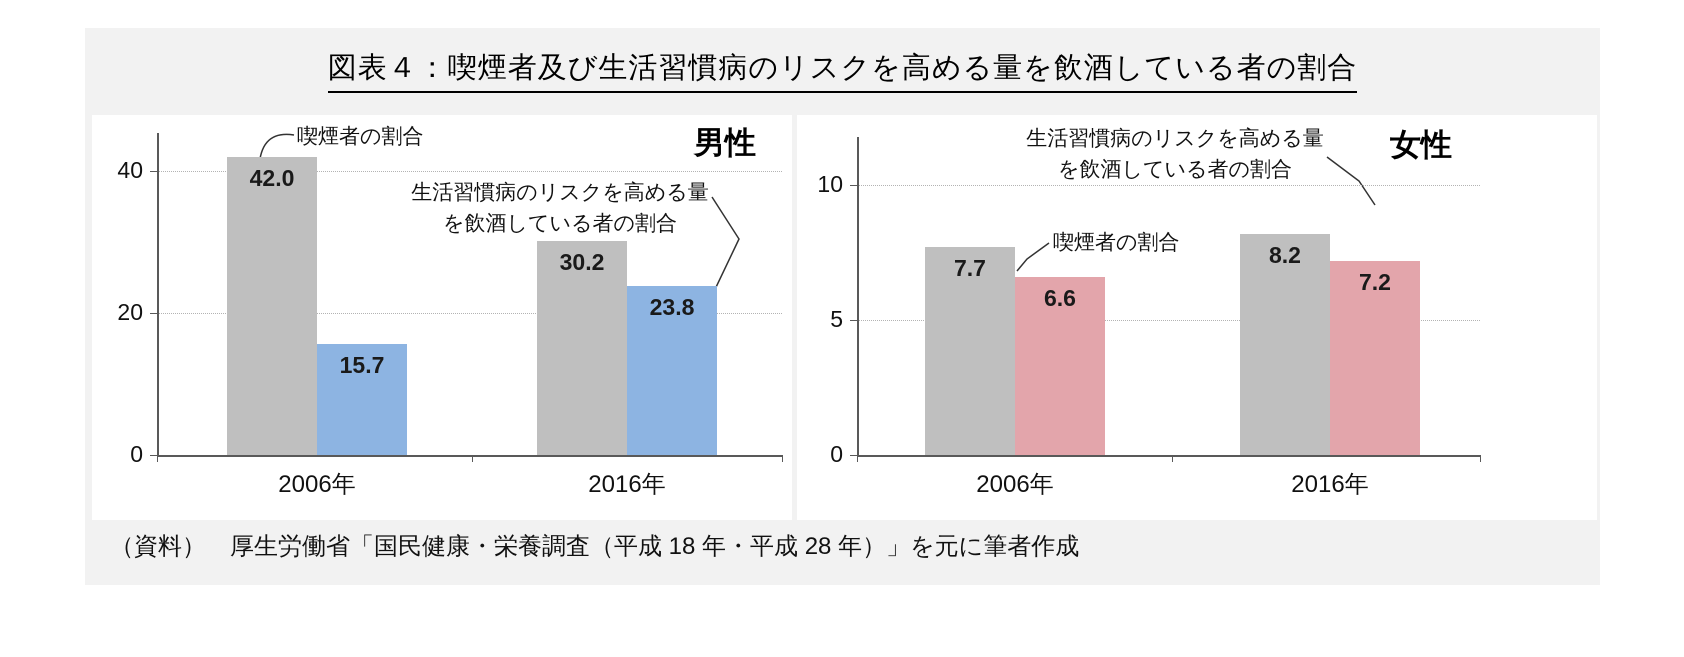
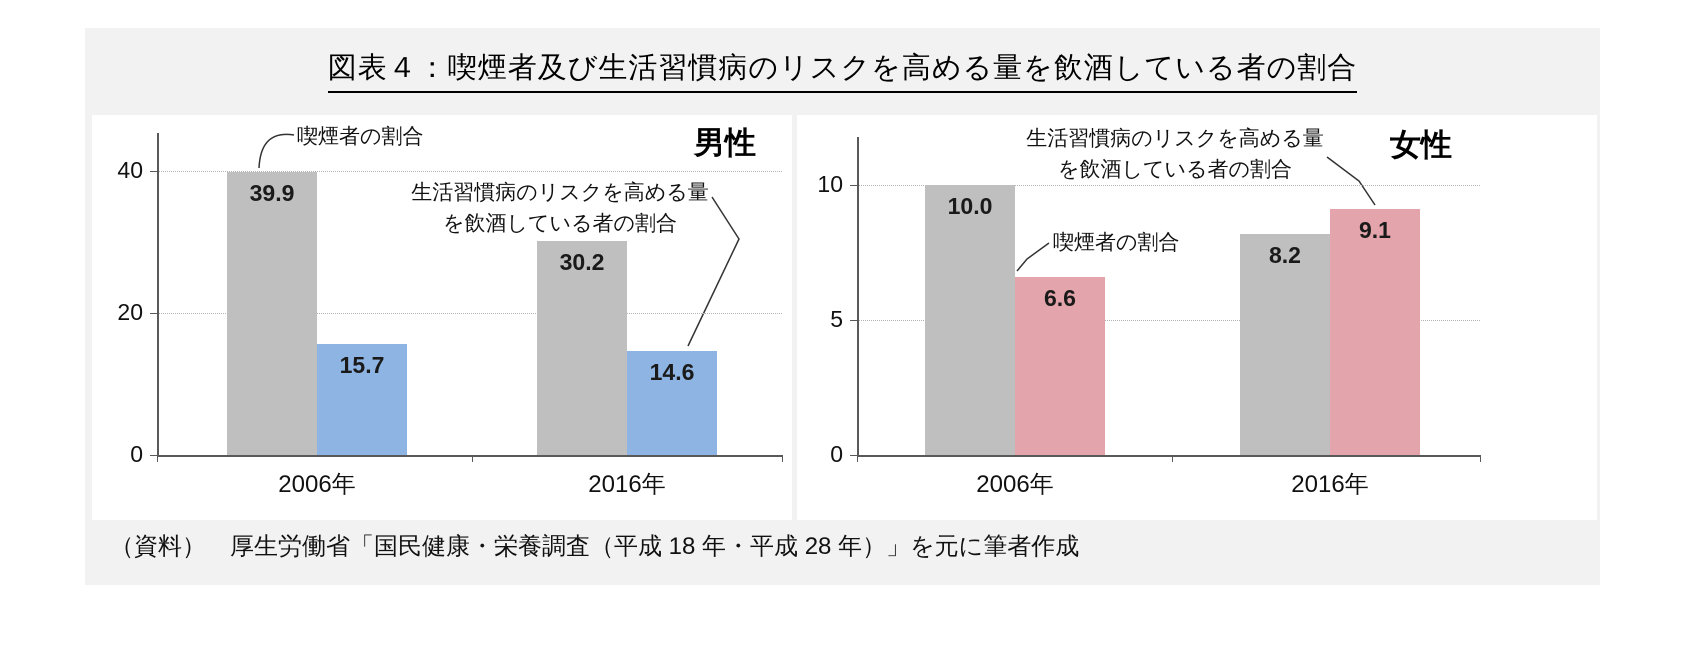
男性/喫煙者の割合/2006年: 42.0 -> 39.9
男性/生活習慣病のリスクを高める量を飲酒している者の割合/2016年: 23.8 -> 14.6
女性/喫煙者の割合/2006年: 7.7 -> 10.0
女性/生活習慣病のリスクを高める量を飲酒している者の割合/2016年: 7.2 -> 9.1
